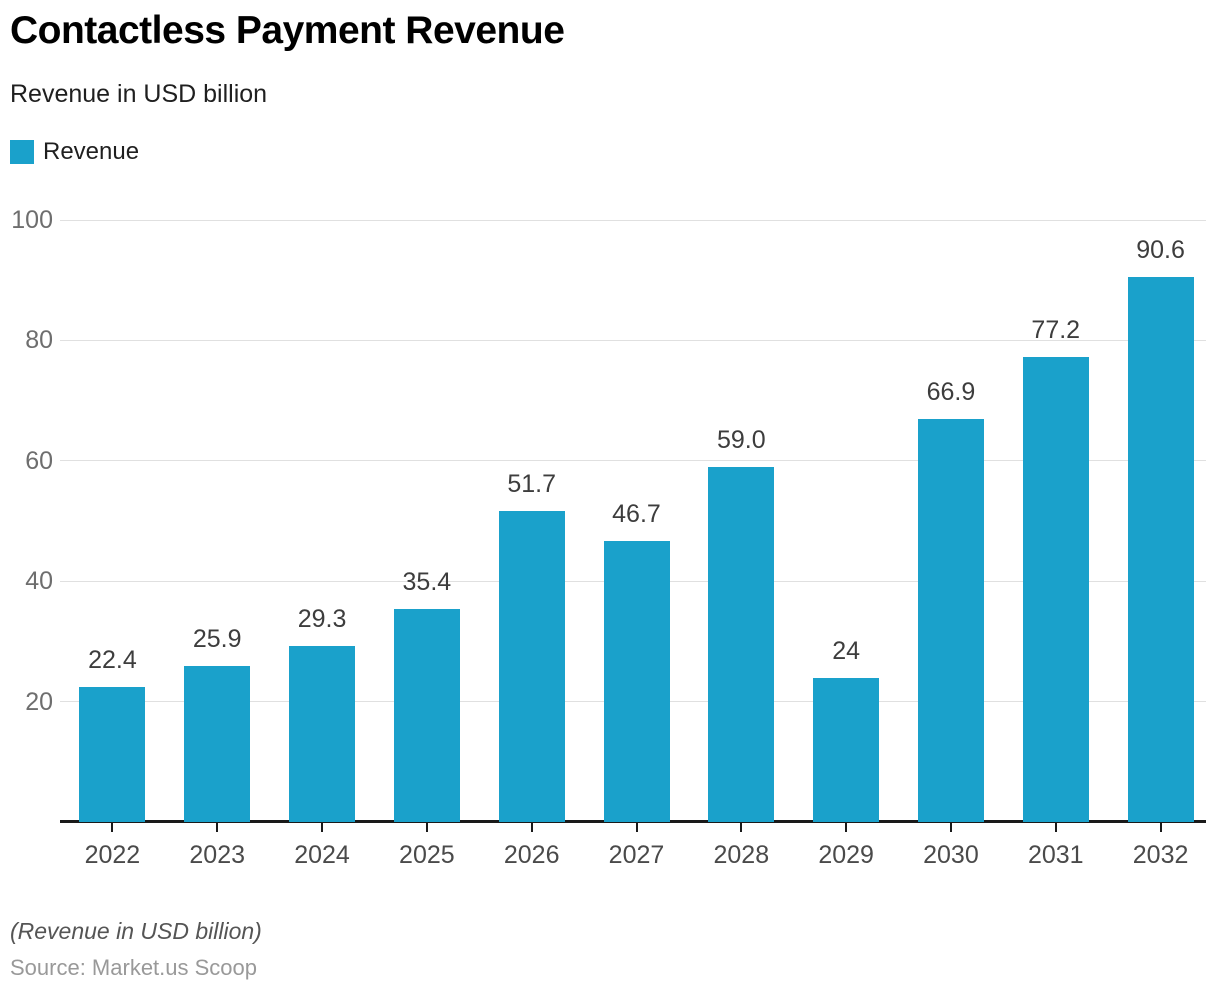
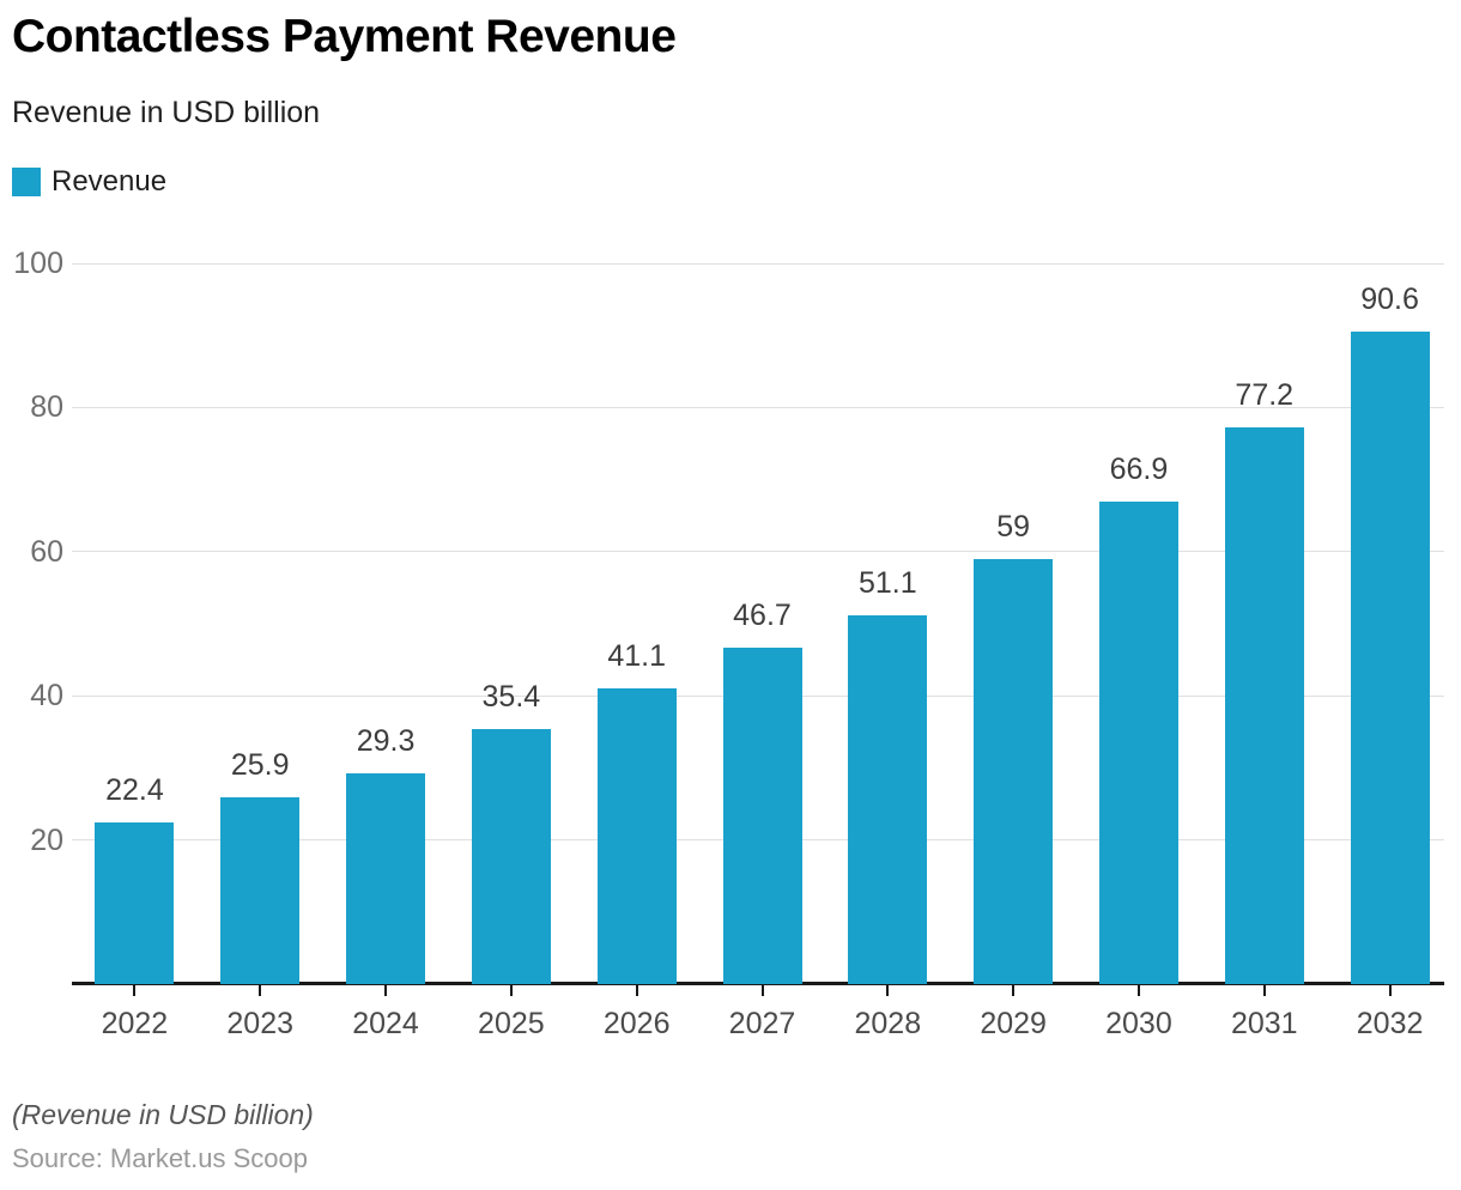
2026: 51.7 -> 41.1
2028: 59.0 -> 51.1
2029: 24 -> 59
